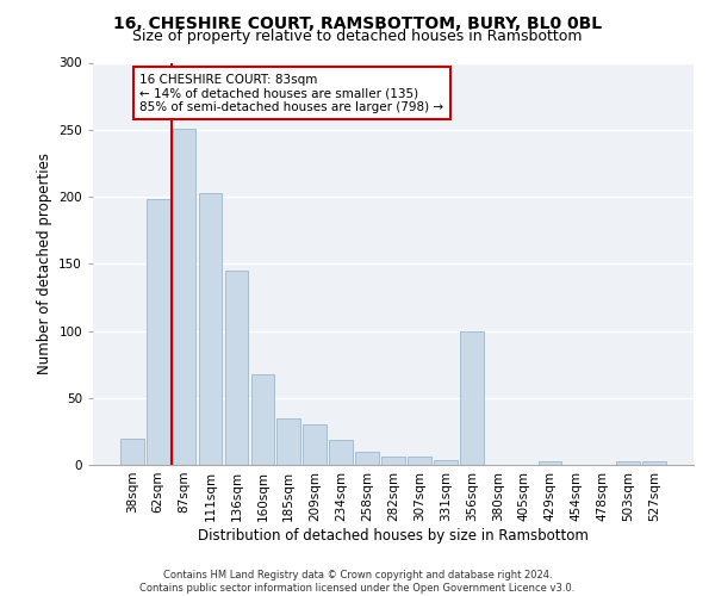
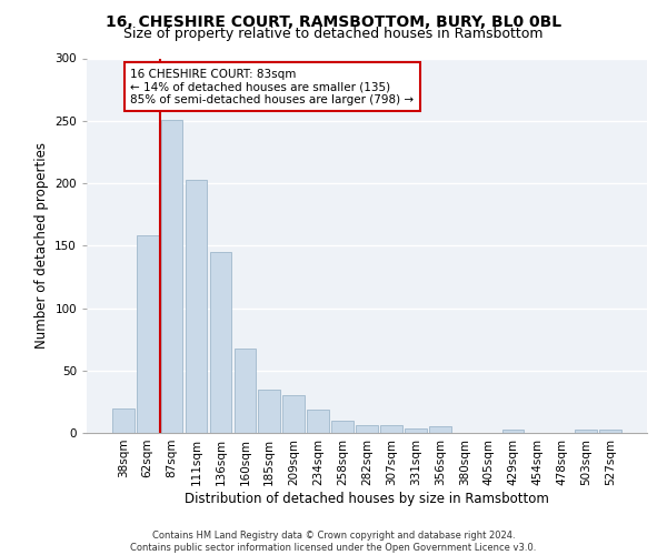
62sqm: 198 -> 158
356sqm: 100 -> 5
